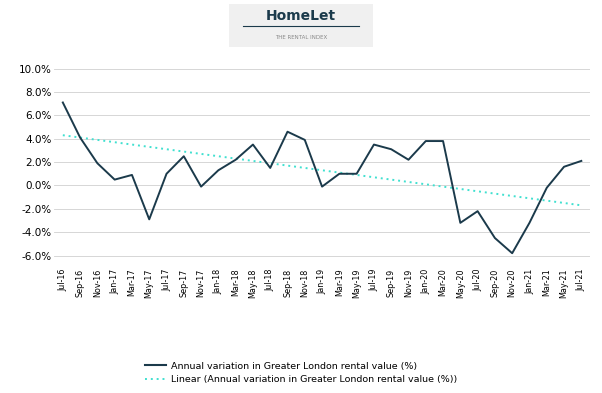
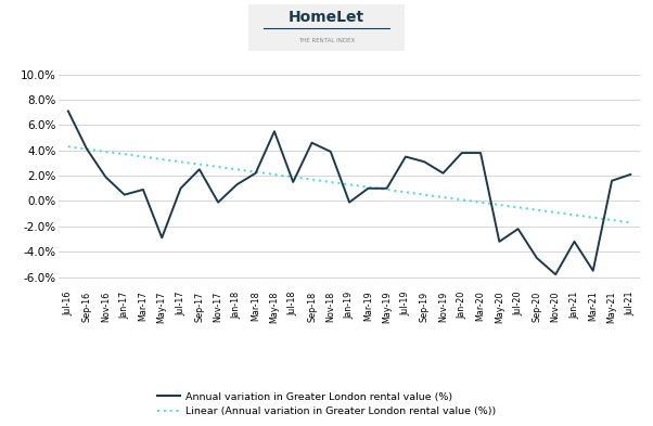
Annual variation in Greater London rental value (%)/May-18: 3.5% -> 5.5%
Annual variation in Greater London rental value (%)/Mar-21: -0.2% -> -5.5%
